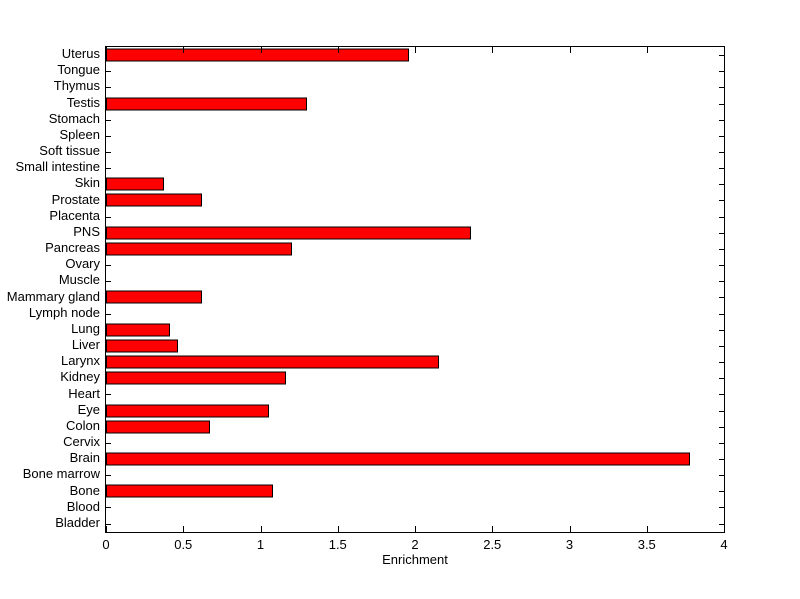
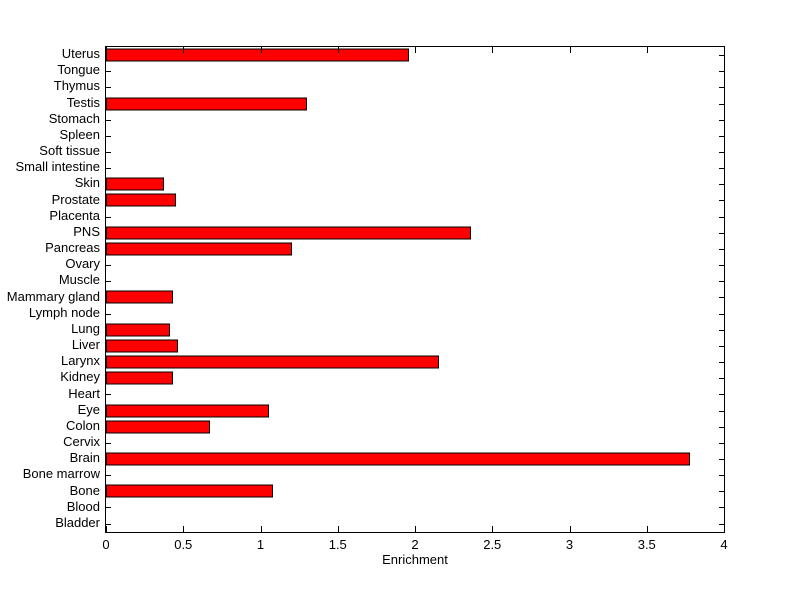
Prostate: 0.61 -> 0.44
Mammary gland: 0.61 -> 0.42
Kidney: 1.15 -> 0.42
